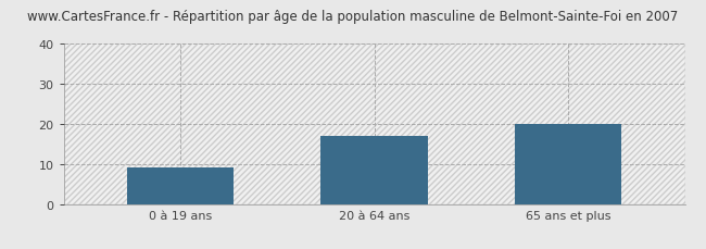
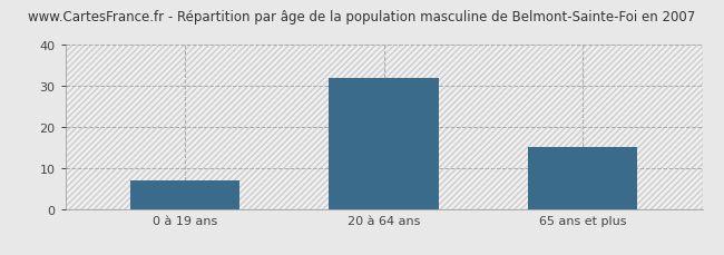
0 à 19 ans: 9 -> 7
20 à 64 ans: 17 -> 32
65 ans et plus: 20 -> 15
